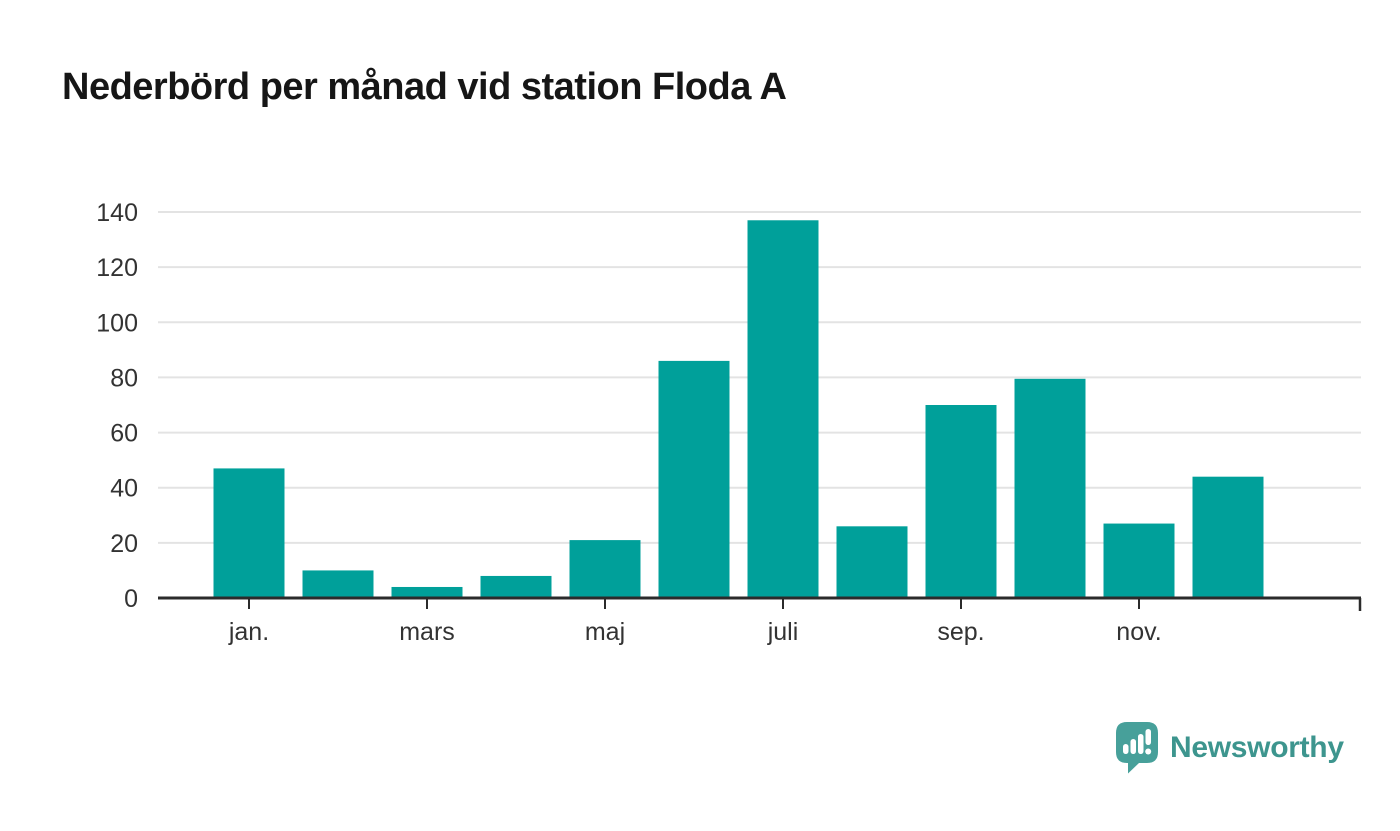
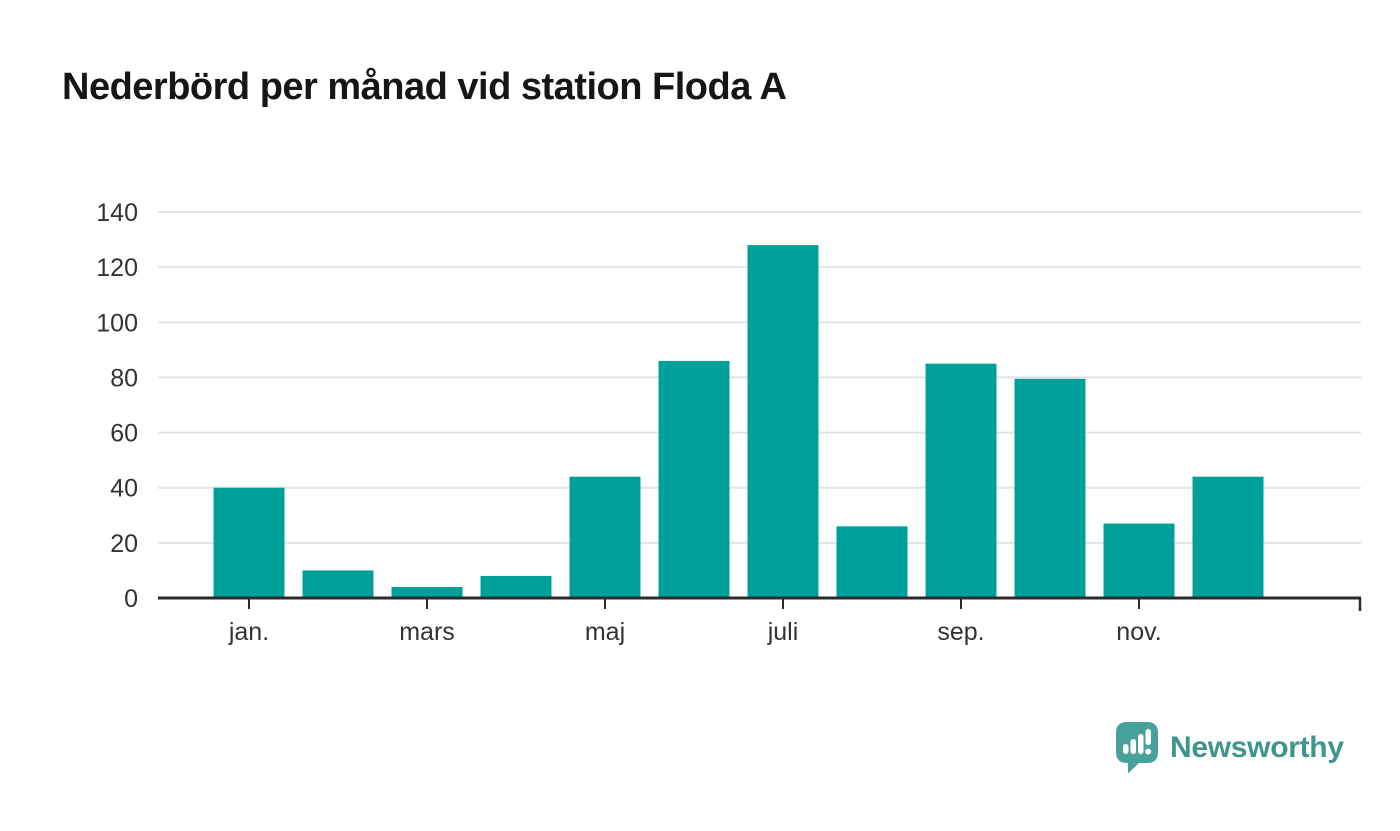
jan.: 47 -> 40
maj: 21 -> 44
juli: 137 -> 128
sep.: 70 -> 85
